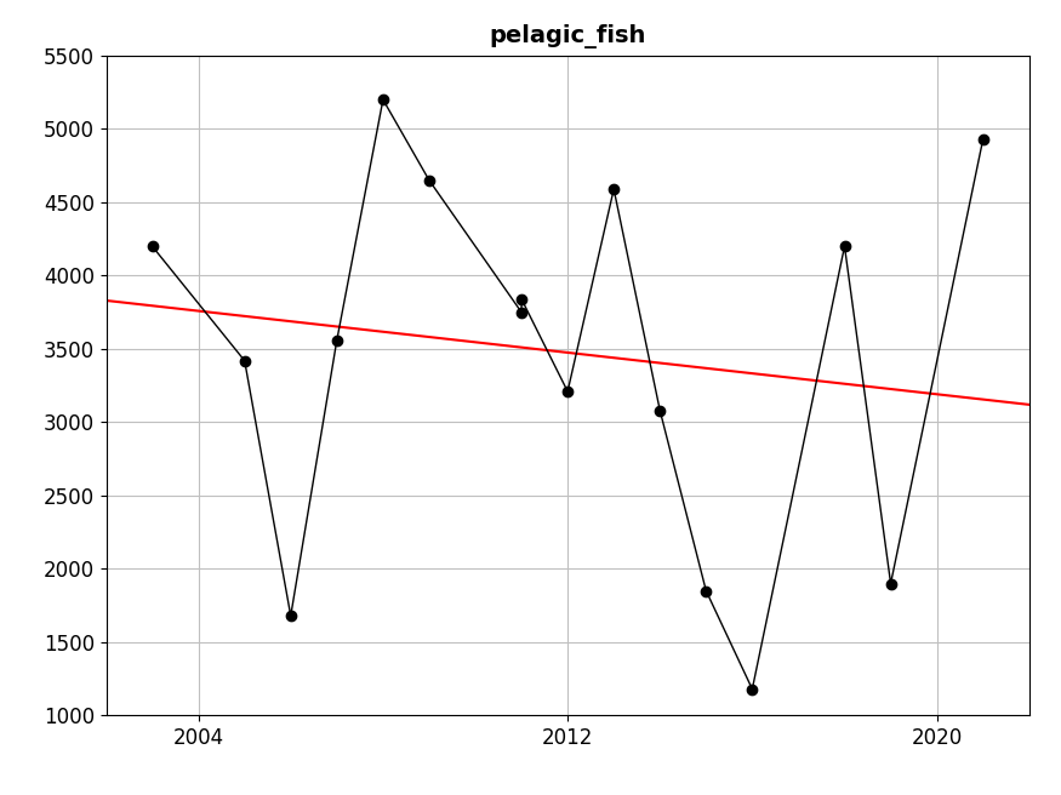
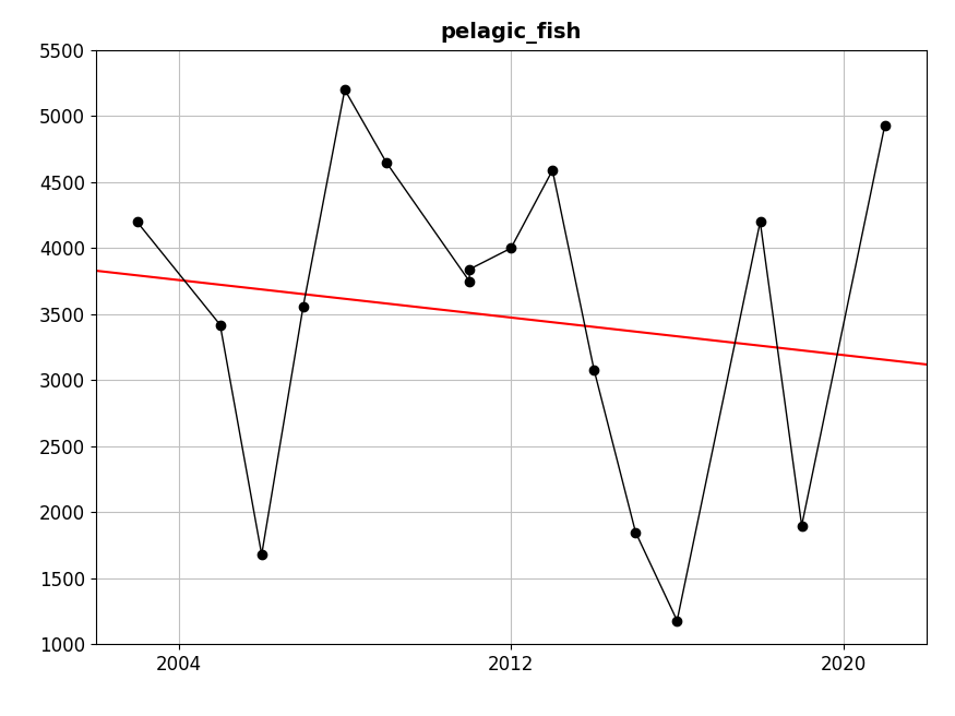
2012: 3210 -> 4000
